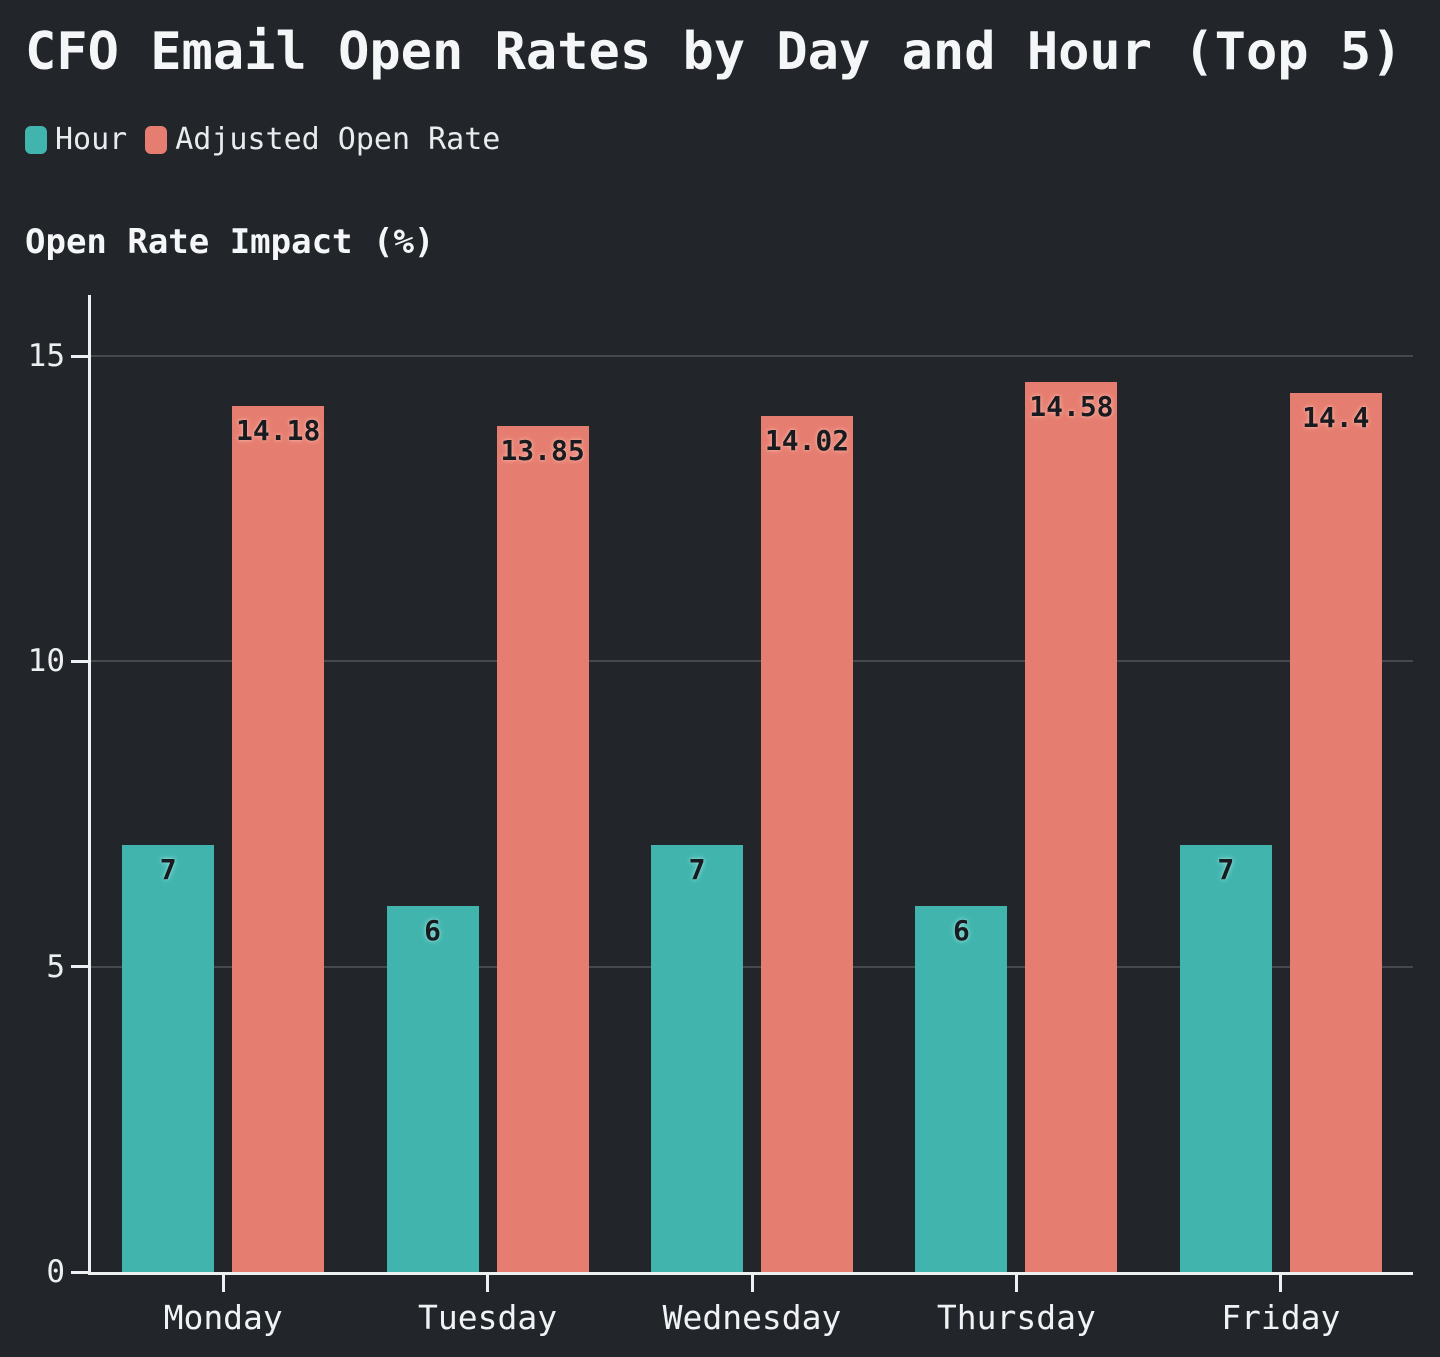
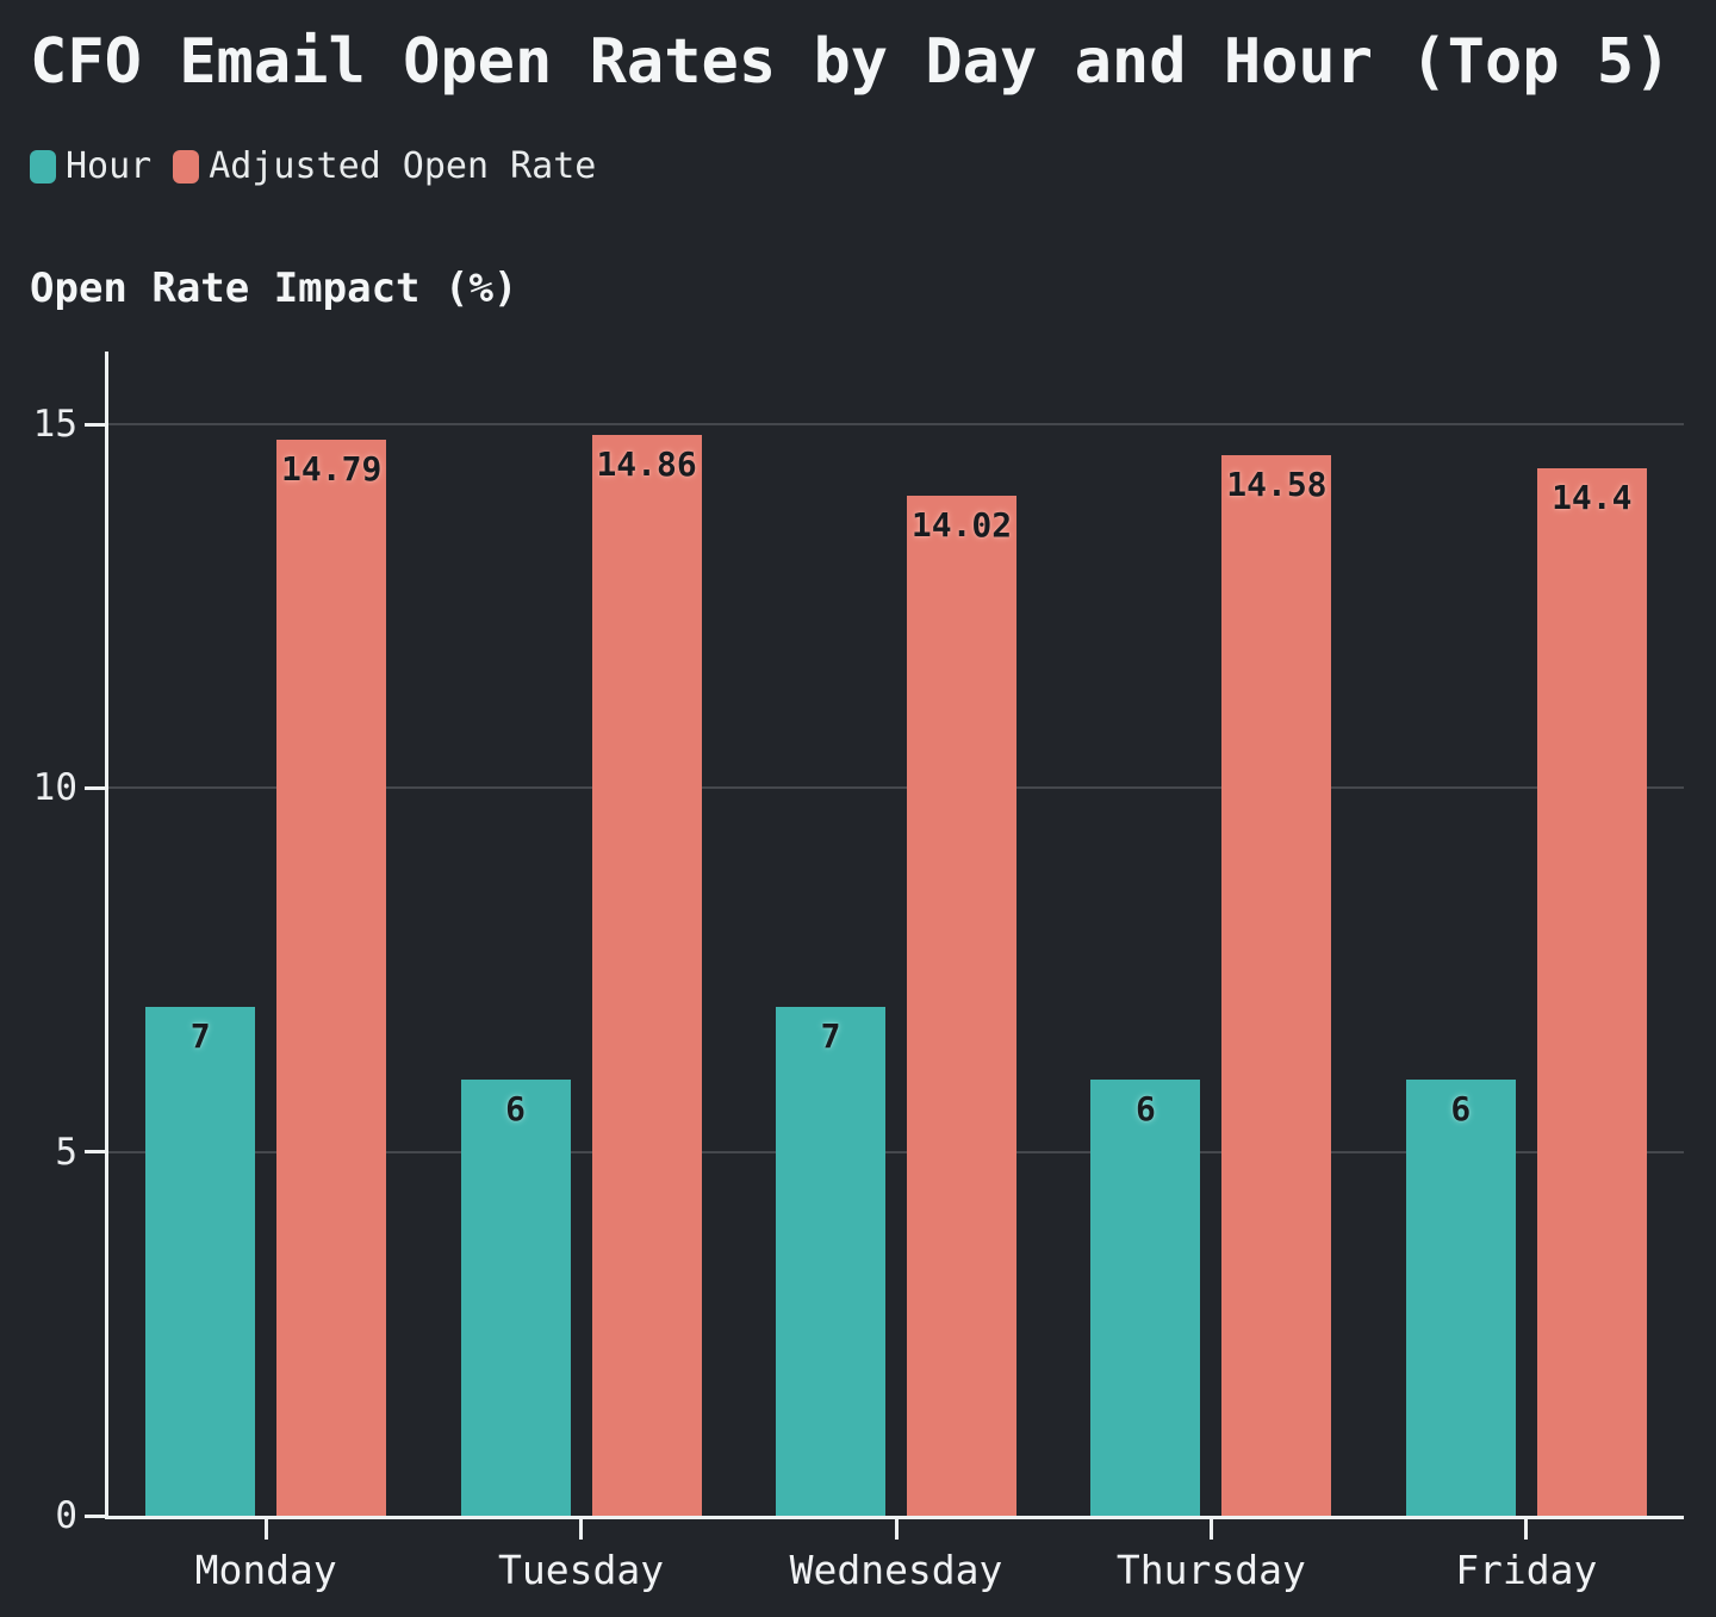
Adjusted Open Rate/Monday: 14.18 -> 14.79
Adjusted Open Rate/Tuesday: 13.85 -> 14.86
Hour/Friday: 7 -> 6
